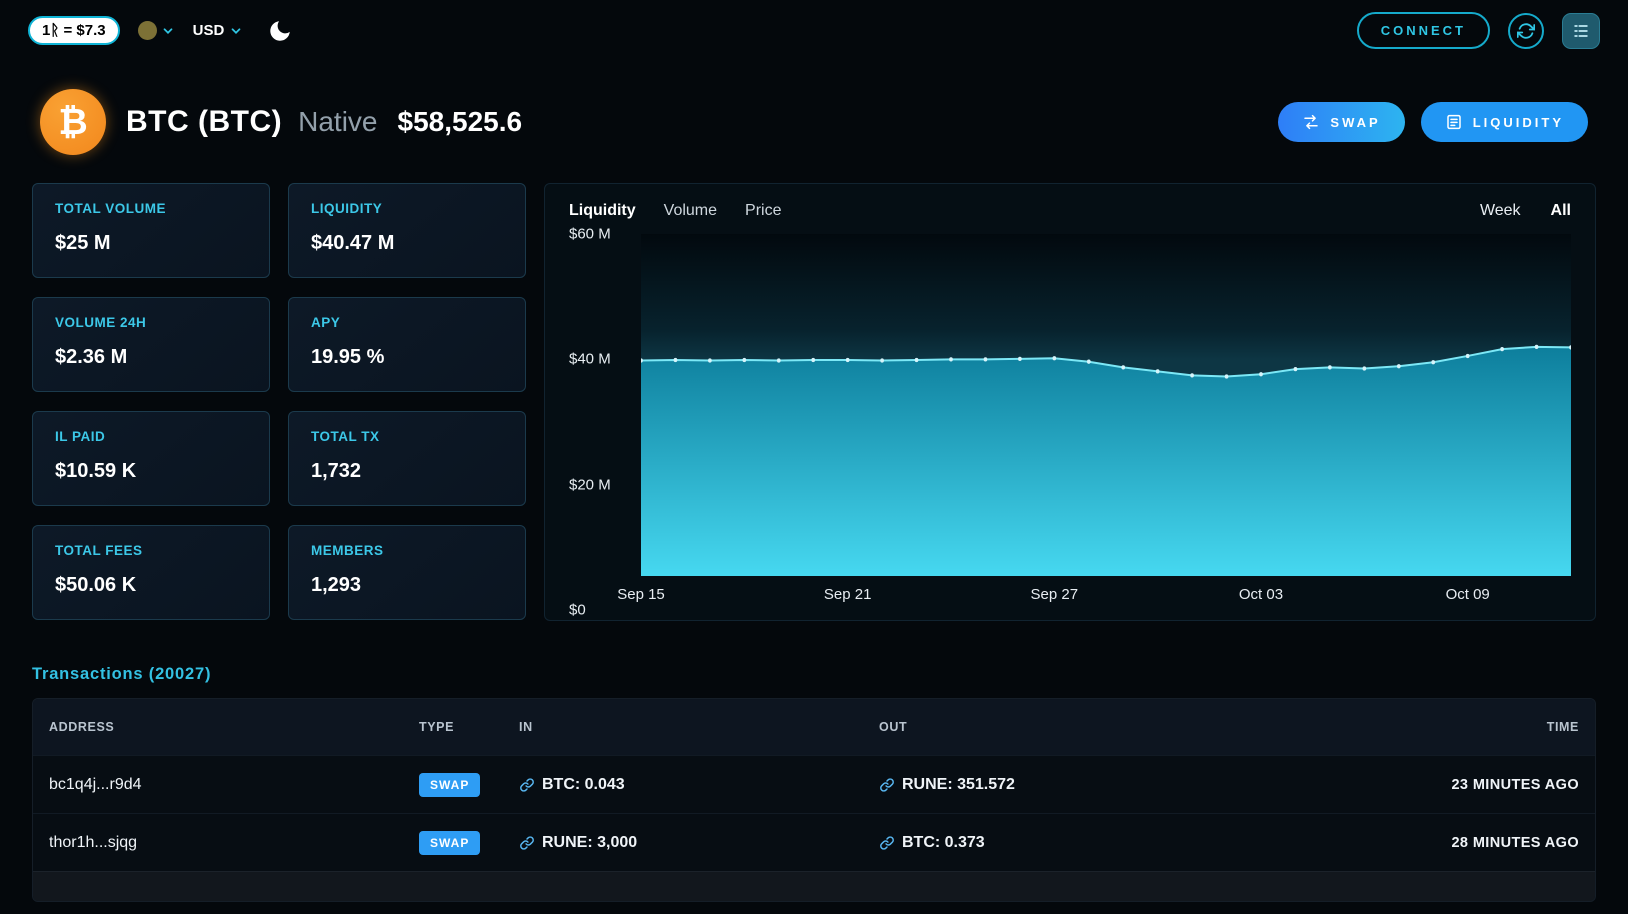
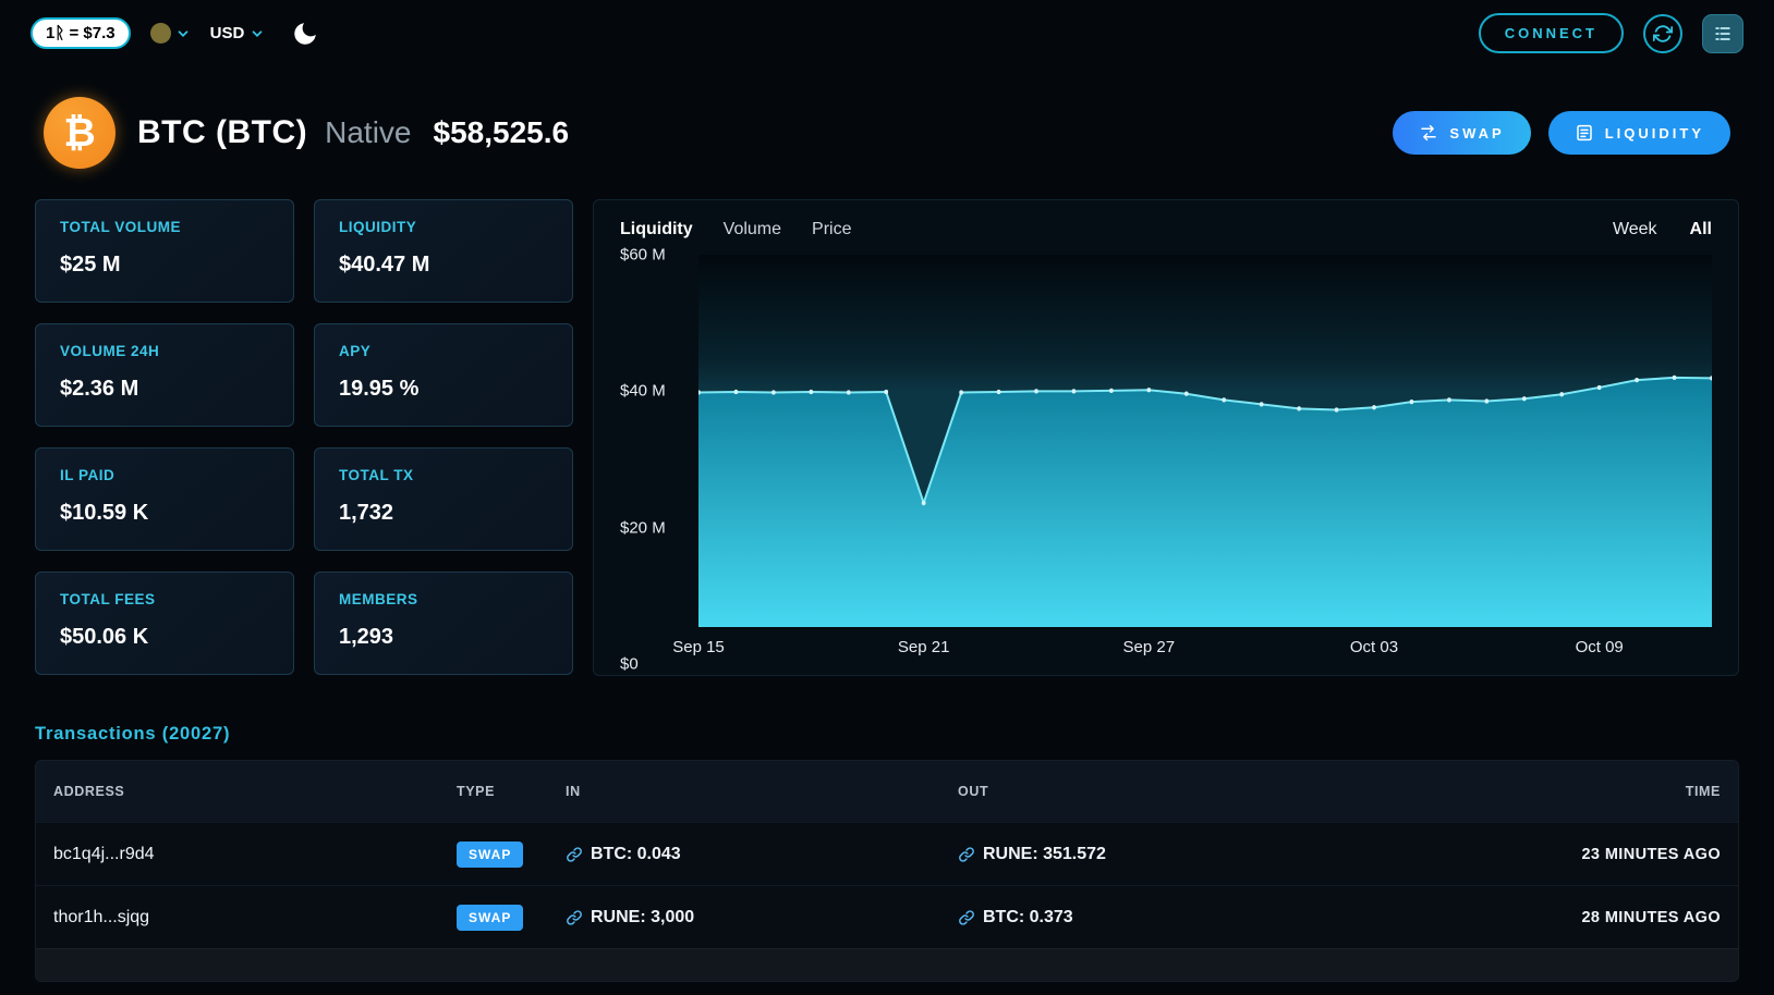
Sep 21: $38M -> $20M
